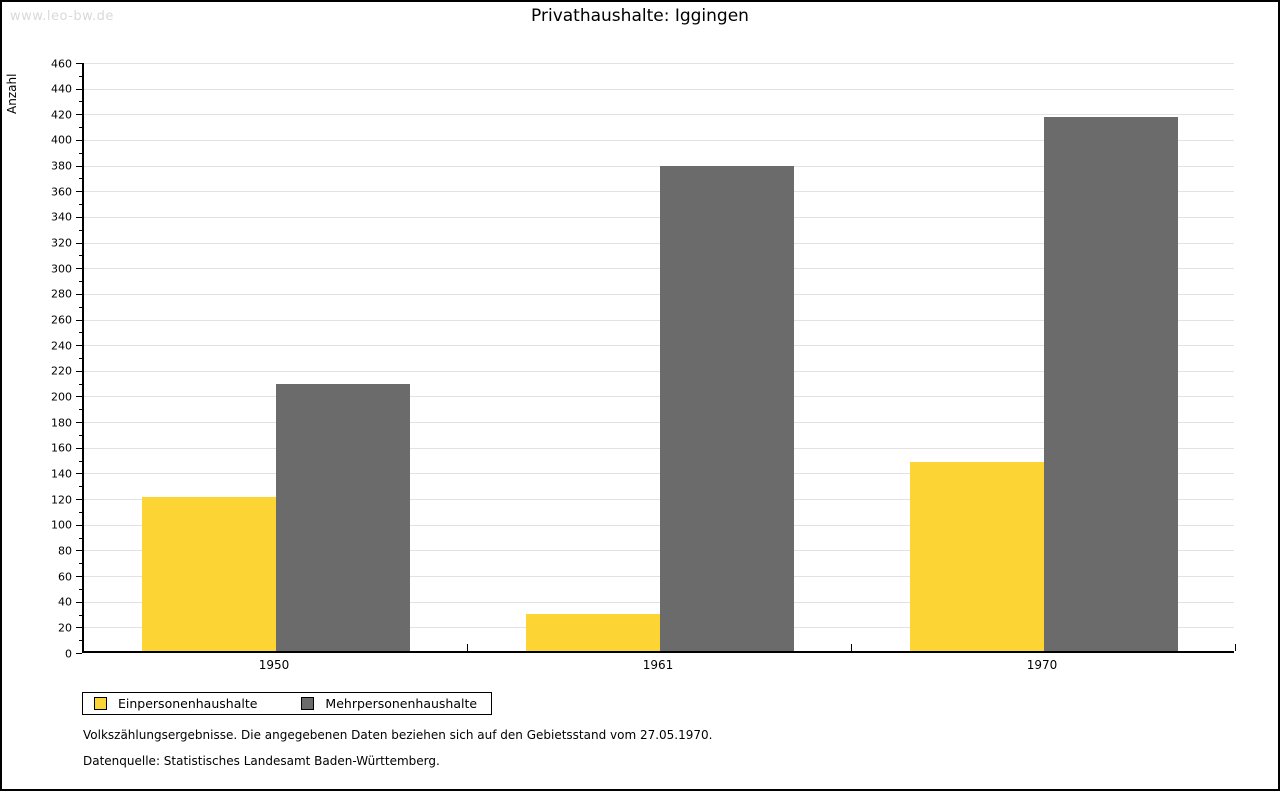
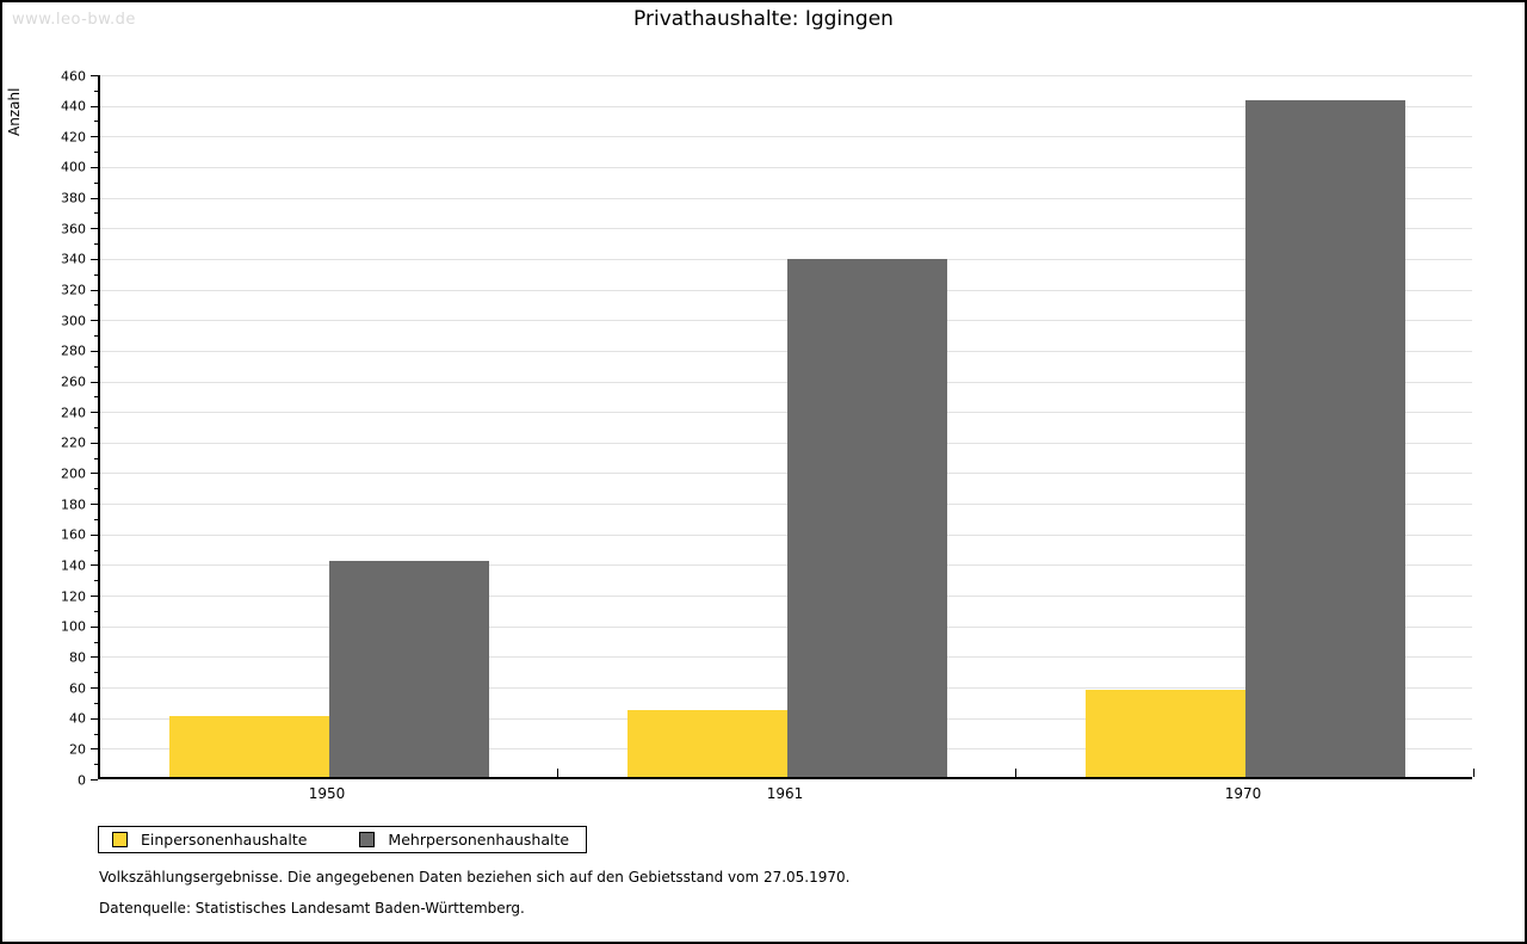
Einpersonenhaushalte/1950: 120 -> 40
Mehrpersonenhaushalte/1950: 208 -> 141
Einpersonenhaushalte/1961: 29 -> 44
Mehrpersonenhaushalte/1961: 378 -> 338
Einpersonenhaushalte/1970: 147 -> 57
Mehrpersonenhaushalte/1970: 416 -> 442
